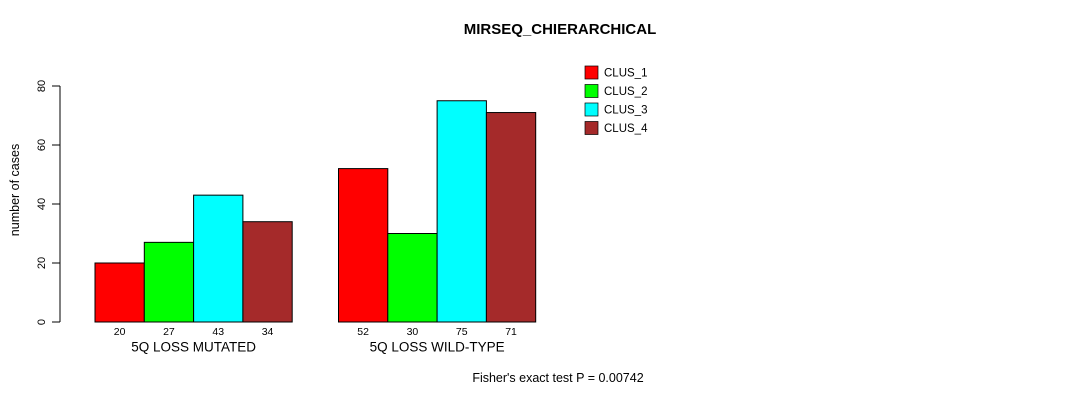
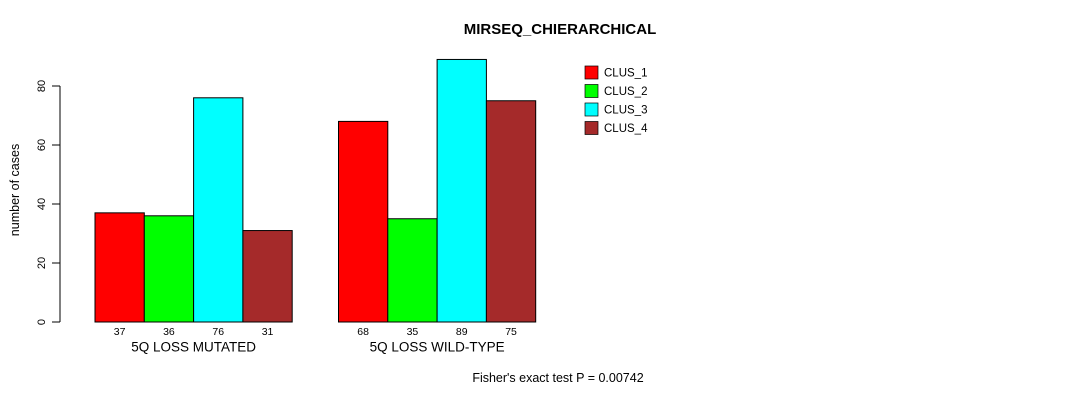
CLUS_1/5Q LOSS MUTATED: 20 -> 37
CLUS_2/5Q LOSS MUTATED: 27 -> 36
CLUS_3/5Q LOSS MUTATED: 43 -> 76
CLUS_4/5Q LOSS MUTATED: 34 -> 31
CLUS_1/5Q LOSS WILD-TYPE: 52 -> 68
CLUS_2/5Q LOSS WILD-TYPE: 30 -> 35
CLUS_3/5Q LOSS WILD-TYPE: 75 -> 89
CLUS_4/5Q LOSS WILD-TYPE: 71 -> 75
